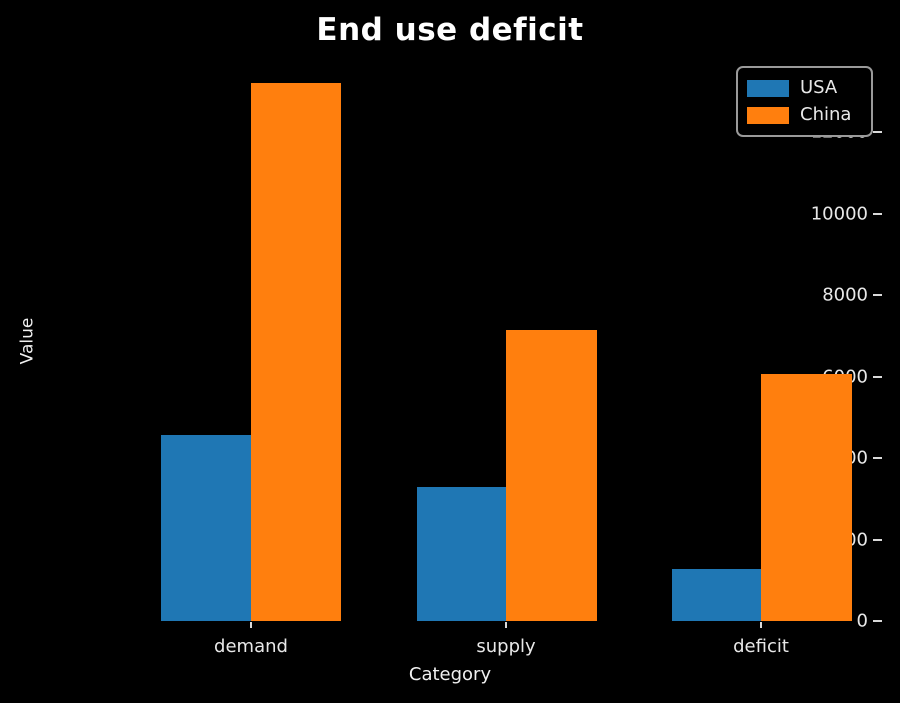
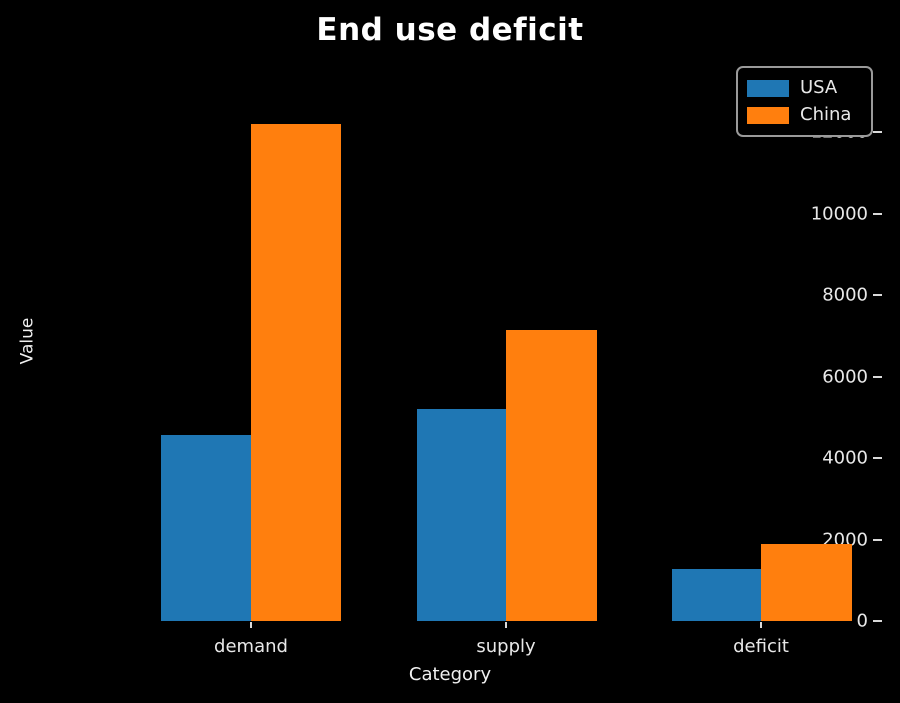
China/demand: 13200 -> 12200
USA/supply: 3300 -> 5200
China/deficit: 6100 -> 1900
